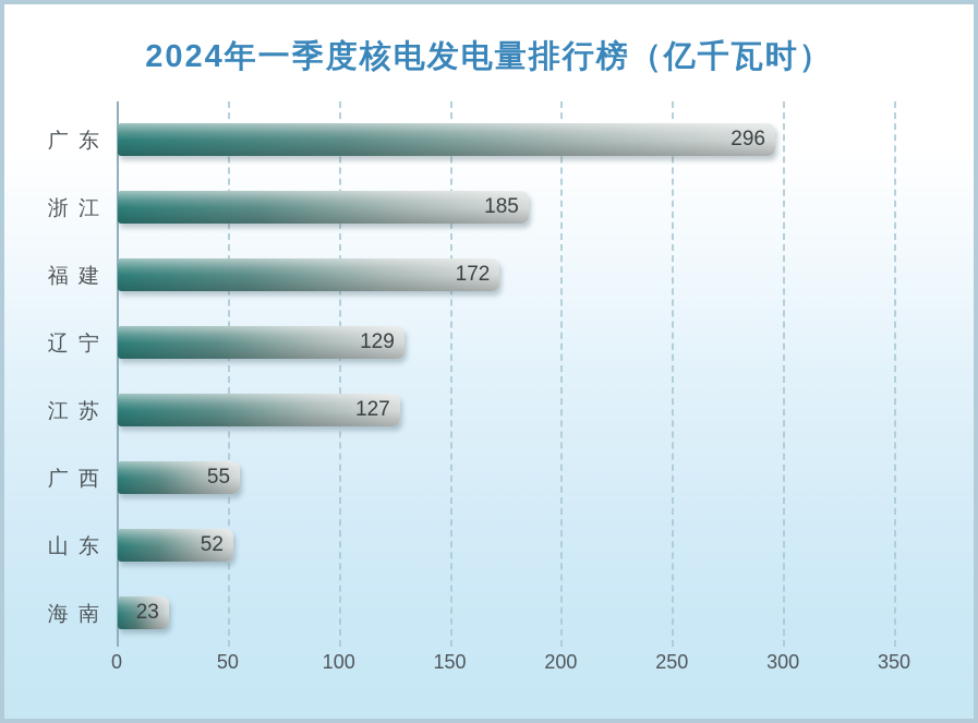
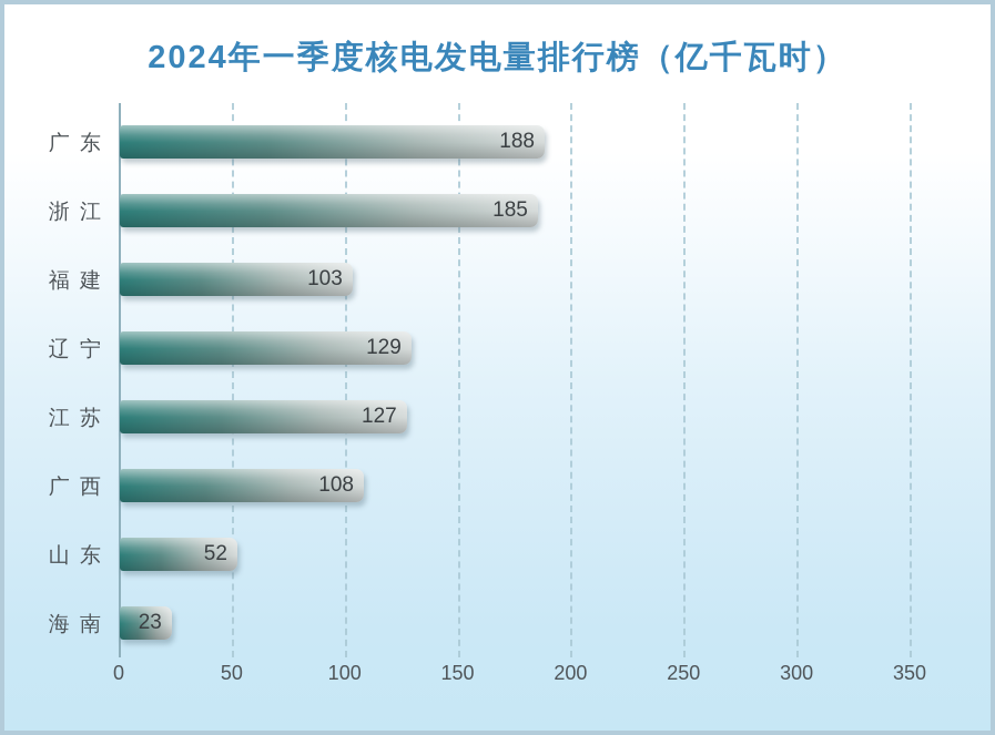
广 东: 296 -> 188
福 建: 172 -> 103
广 西: 55 -> 108
